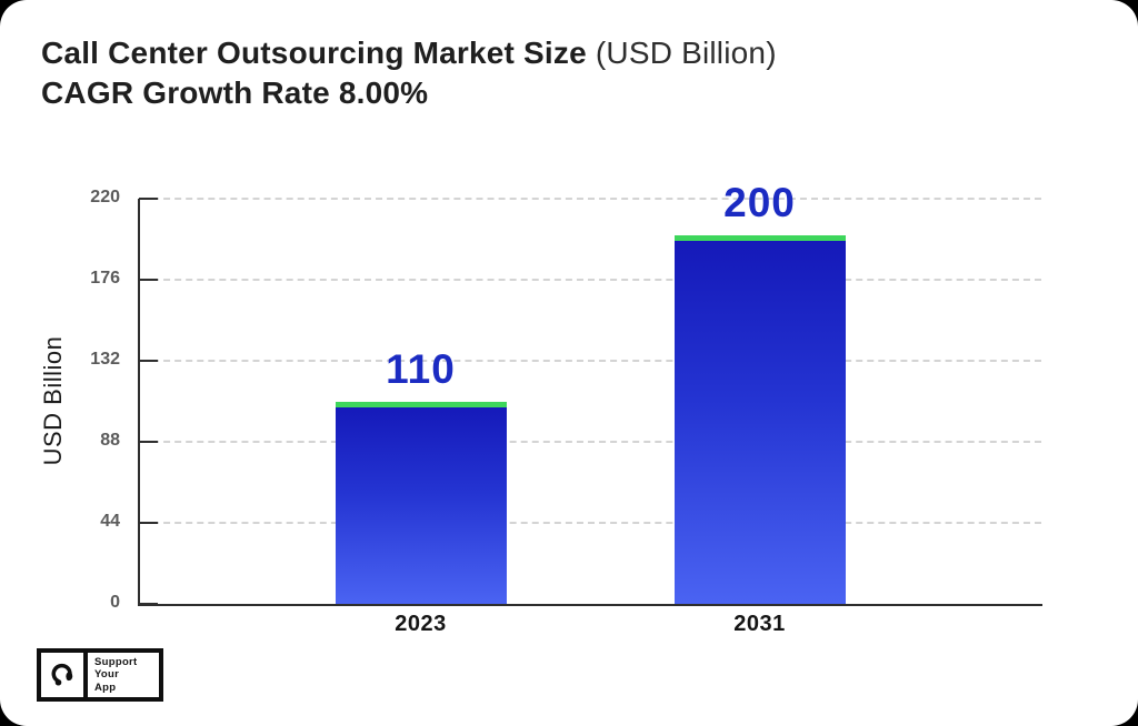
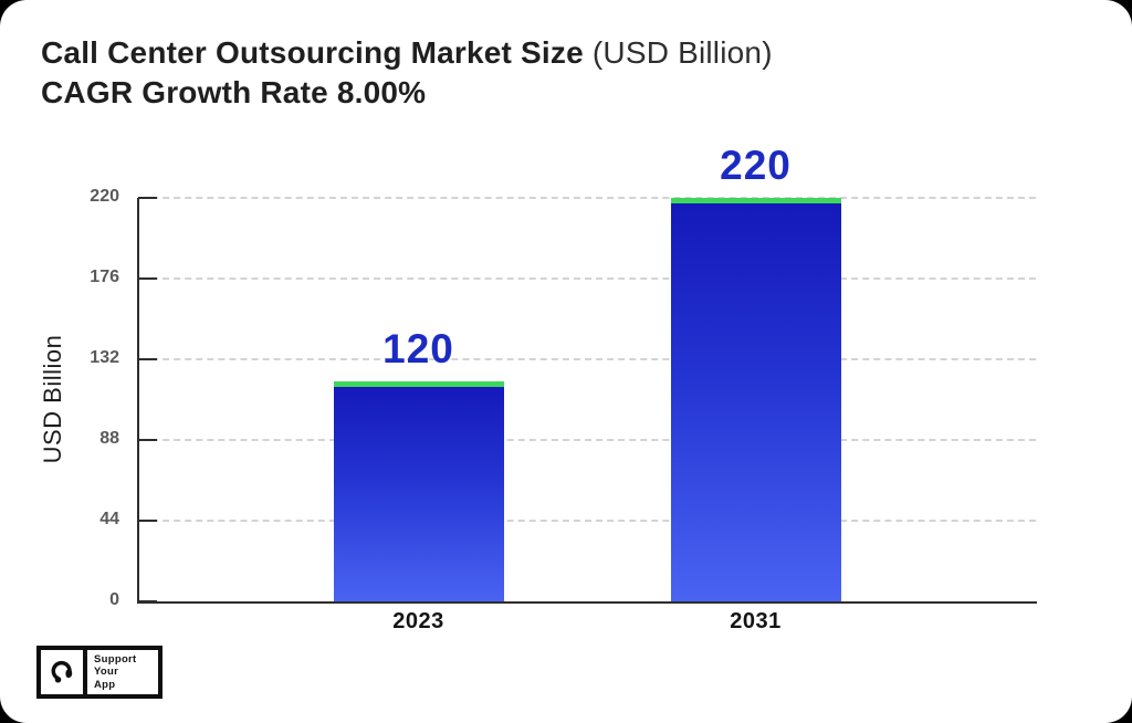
2023: 110 -> 120
2031: 200 -> 220
